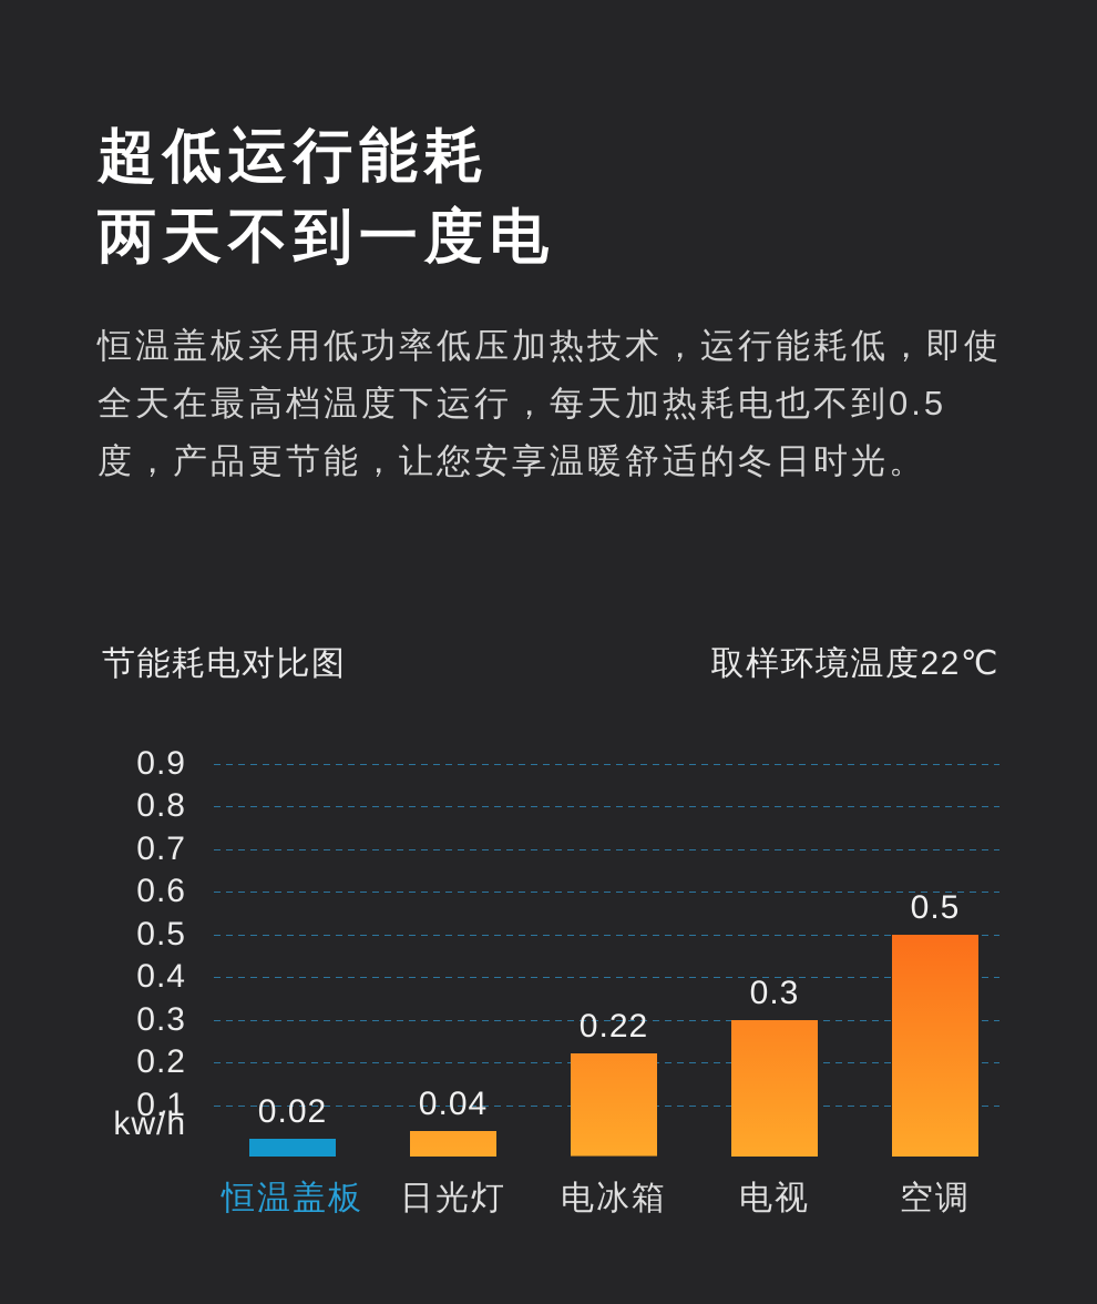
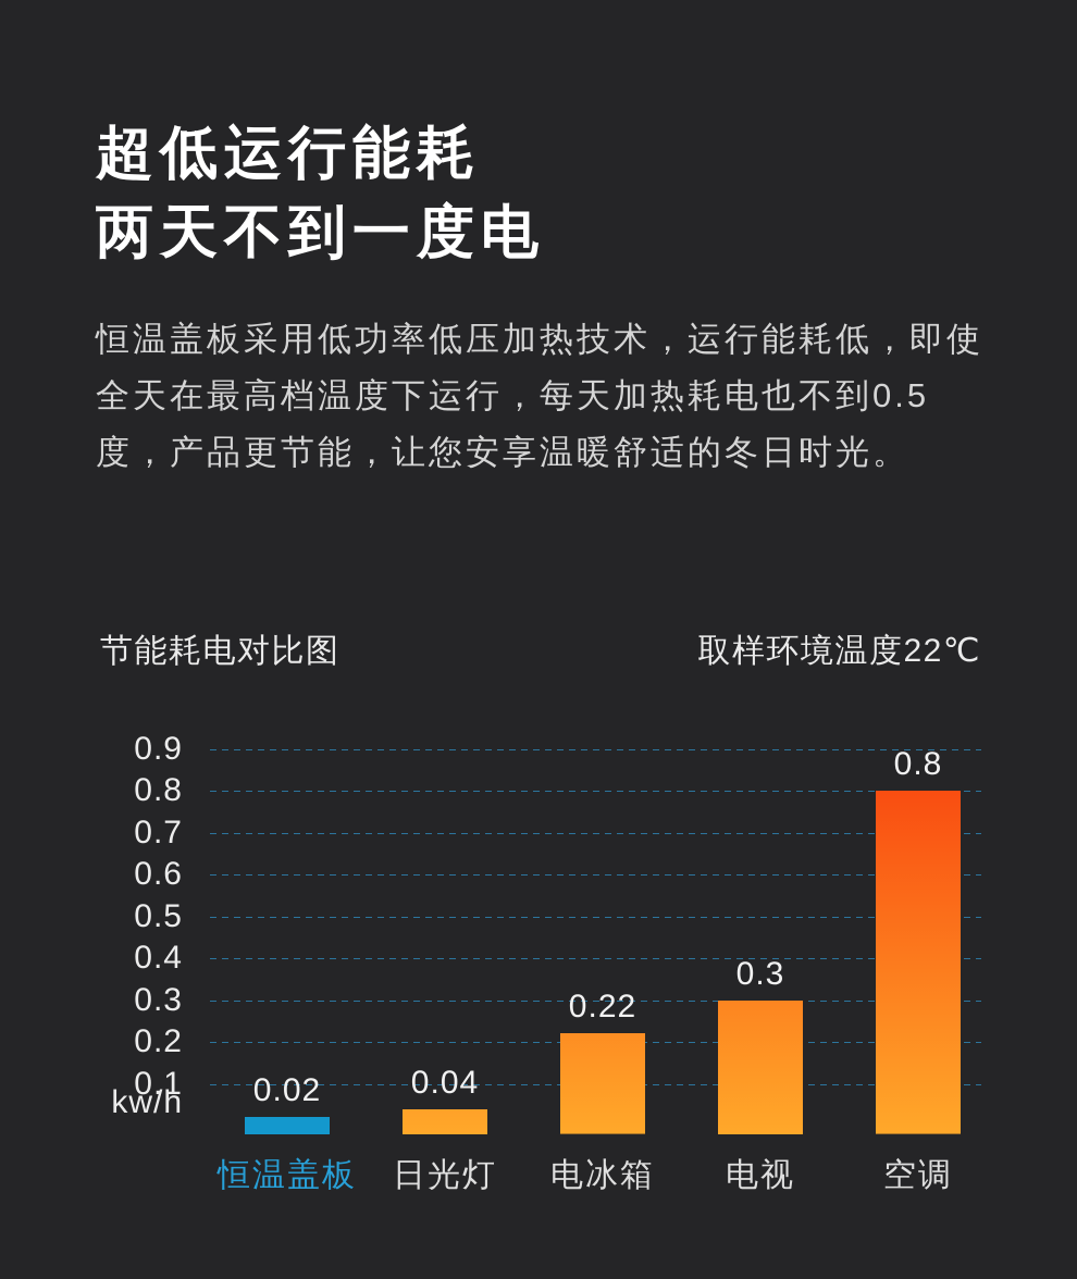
空调: 0.5 -> 0.8
